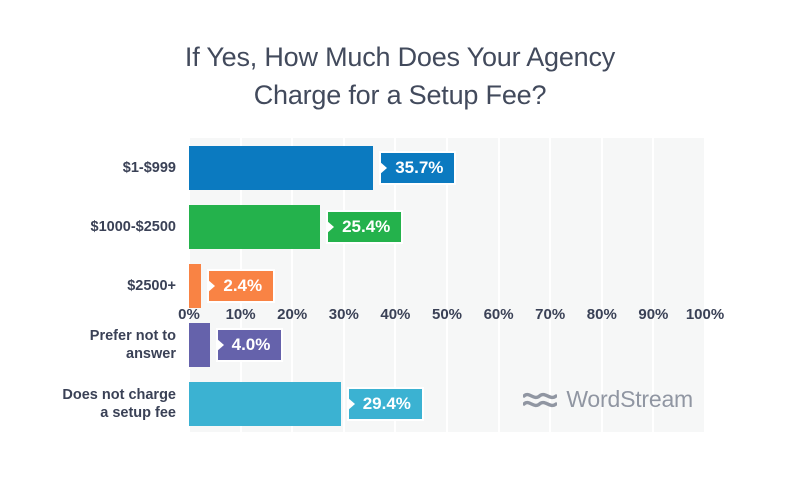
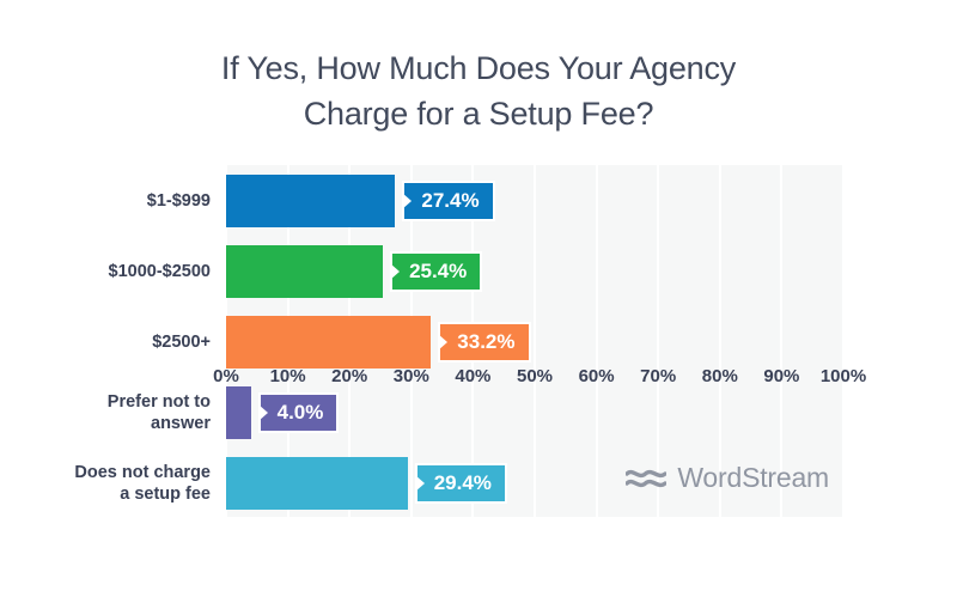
$1-$999: 35.7% -> 27.4%
$2500+: 2.4% -> 33.2%
